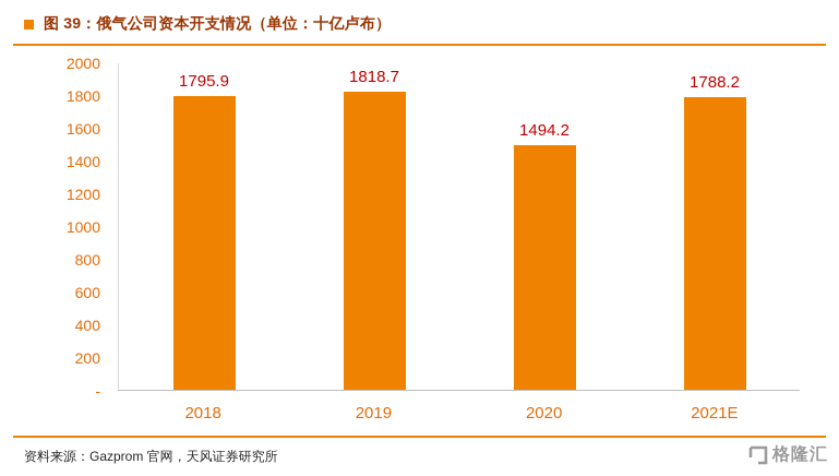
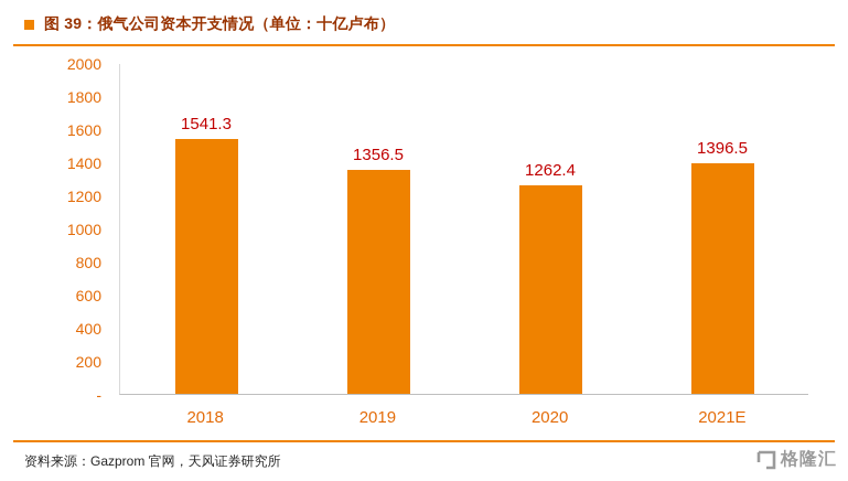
2018: 1795.9 -> 1541.3
2019: 1818.7 -> 1356.5
2020: 1494.2 -> 1262.4
2021E: 1788.2 -> 1396.5
